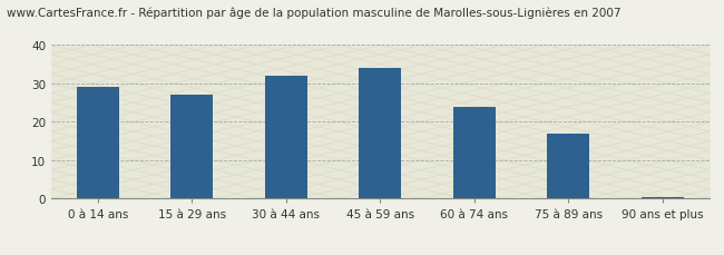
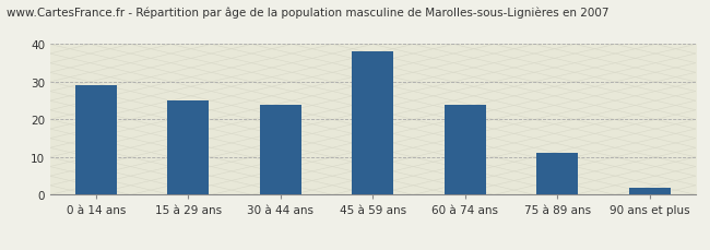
15 à 29 ans: 27.0 -> 25.0
30 à 44 ans: 32.0 -> 24.0
45 à 59 ans: 34.0 -> 38.0
75 à 89 ans: 17.0 -> 11.0
90 ans et plus: 0.5 -> 2.0
